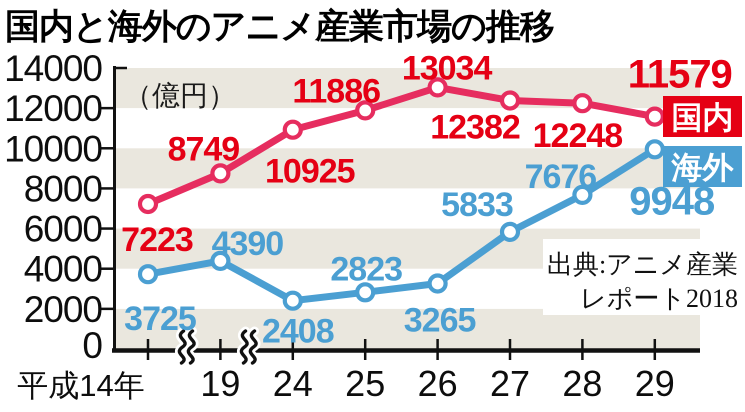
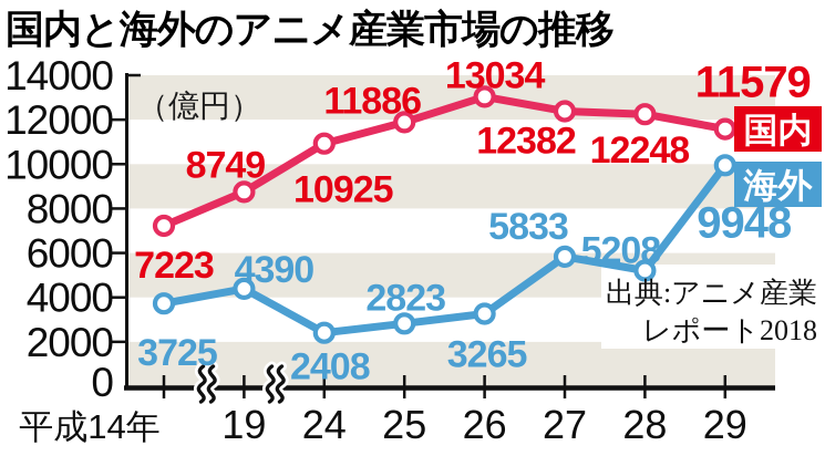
海外/28: 7676 -> 5208
